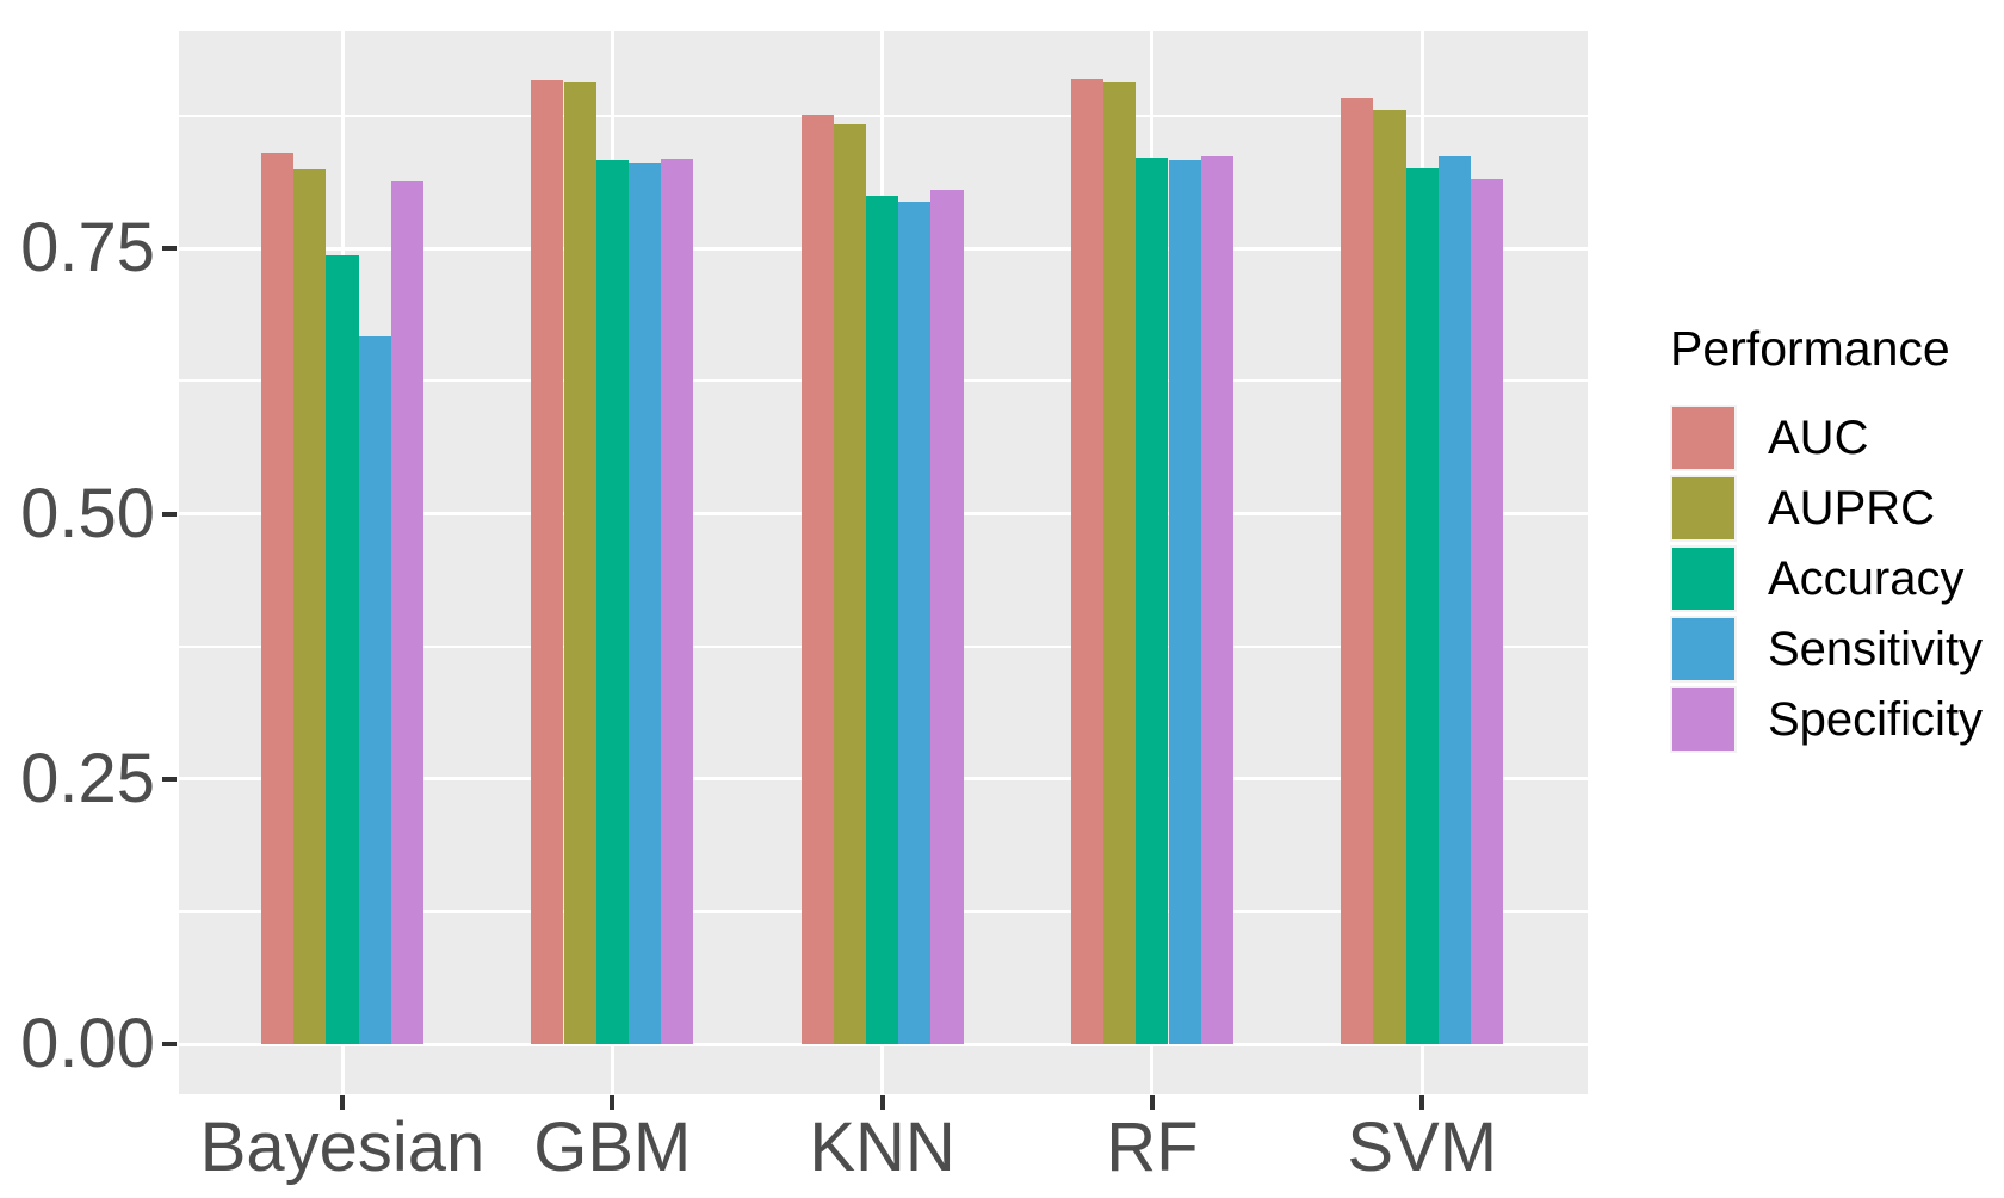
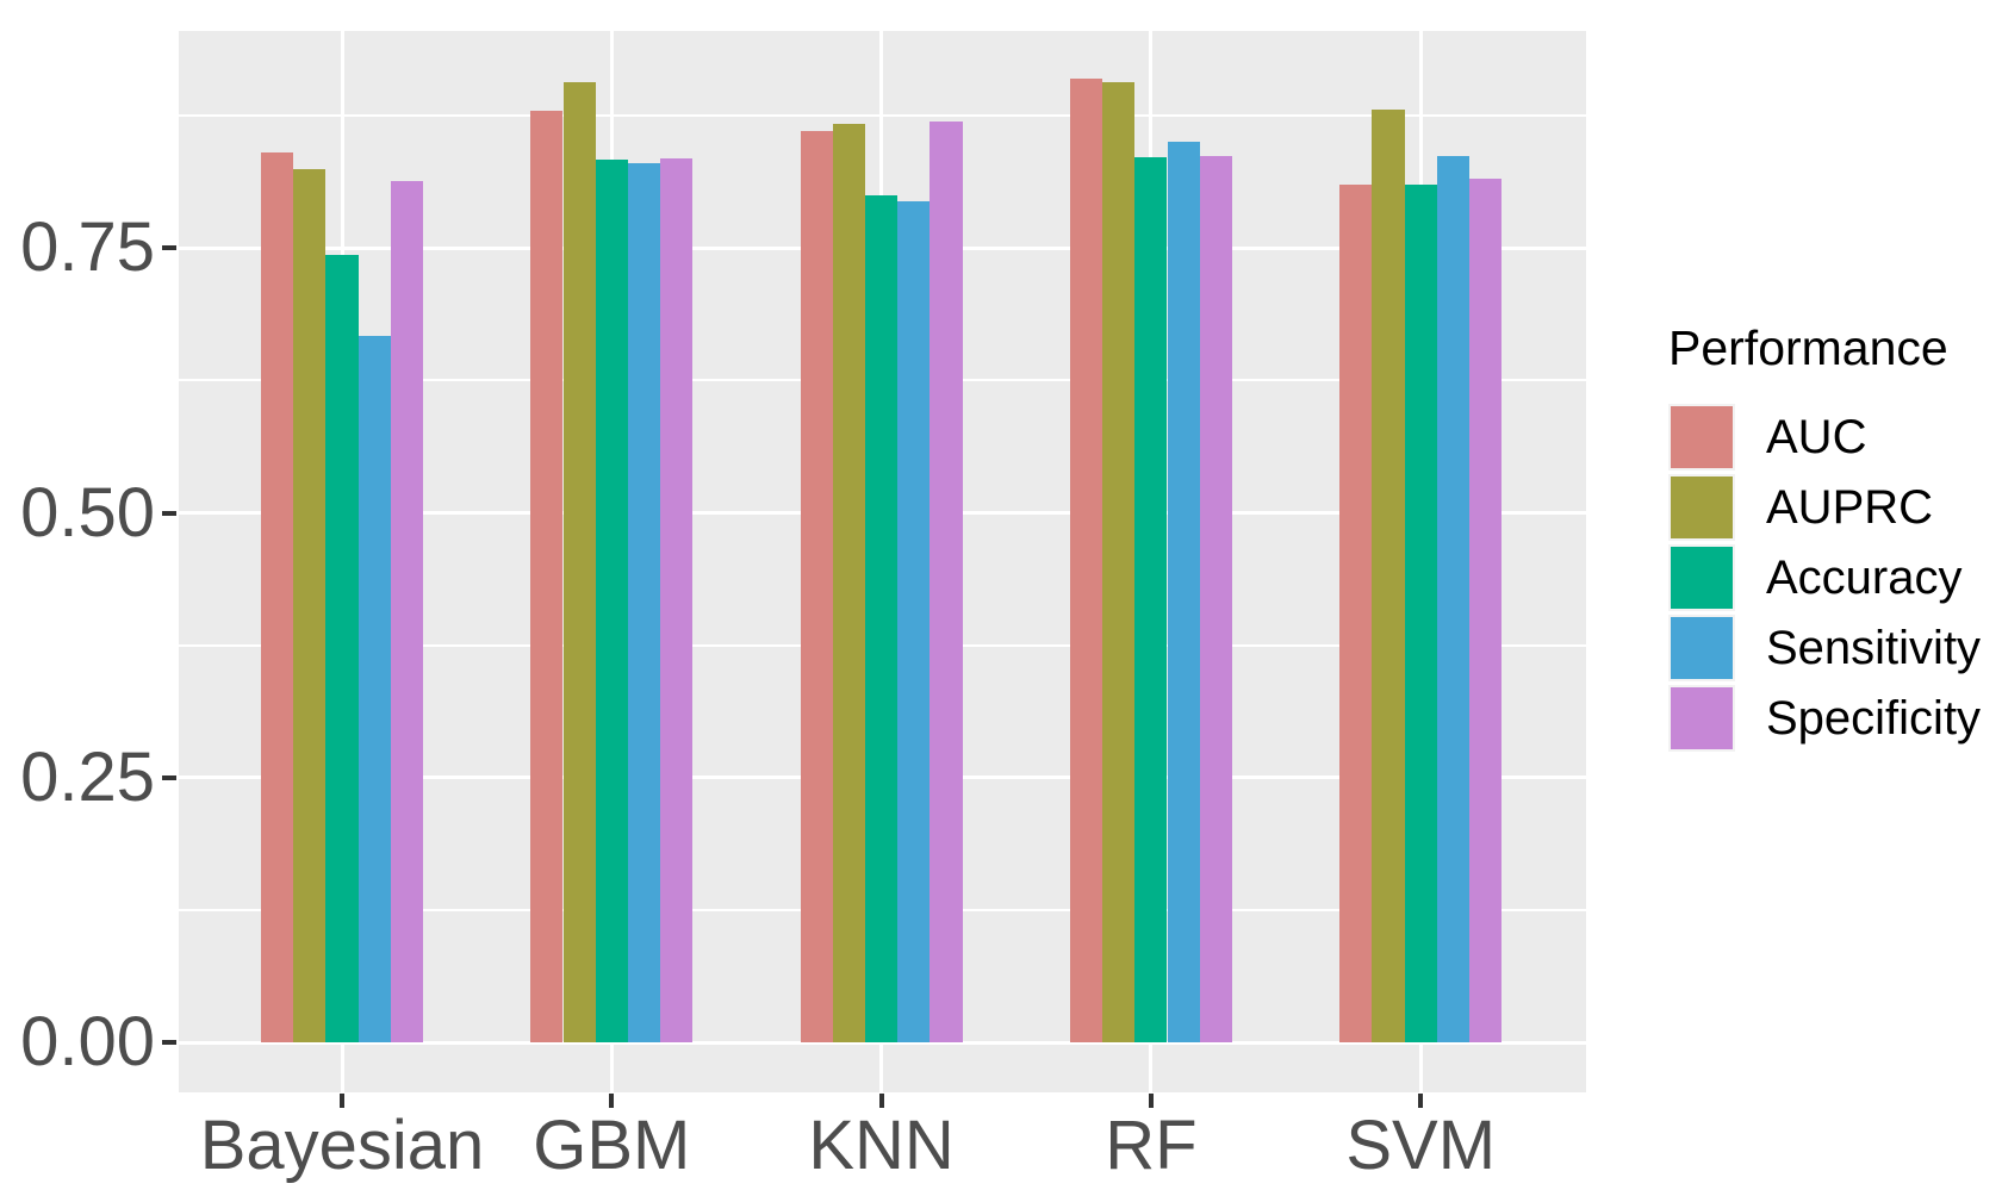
AUC/GBM: 0.91 -> 0.88
AUC/KNN: 0.88 -> 0.86
Specificity/KNN: 0.81 -> 0.87
Sensitivity/RF: 0.83 -> 0.85
AUC/SVM: 0.89 -> 0.81
Accuracy/SVM: 0.83 -> 0.81
